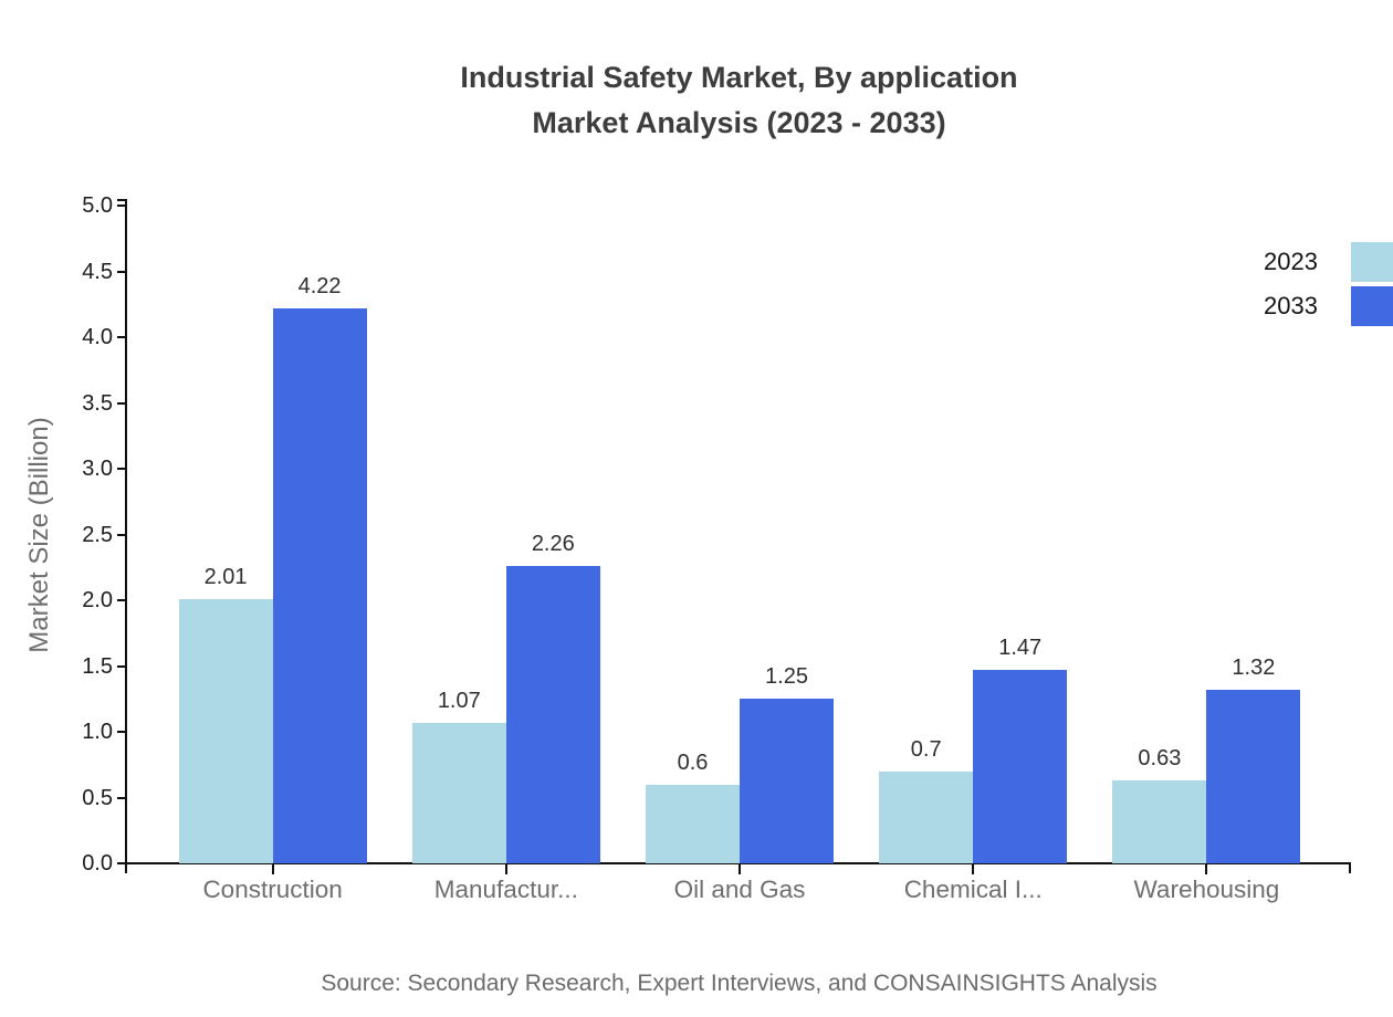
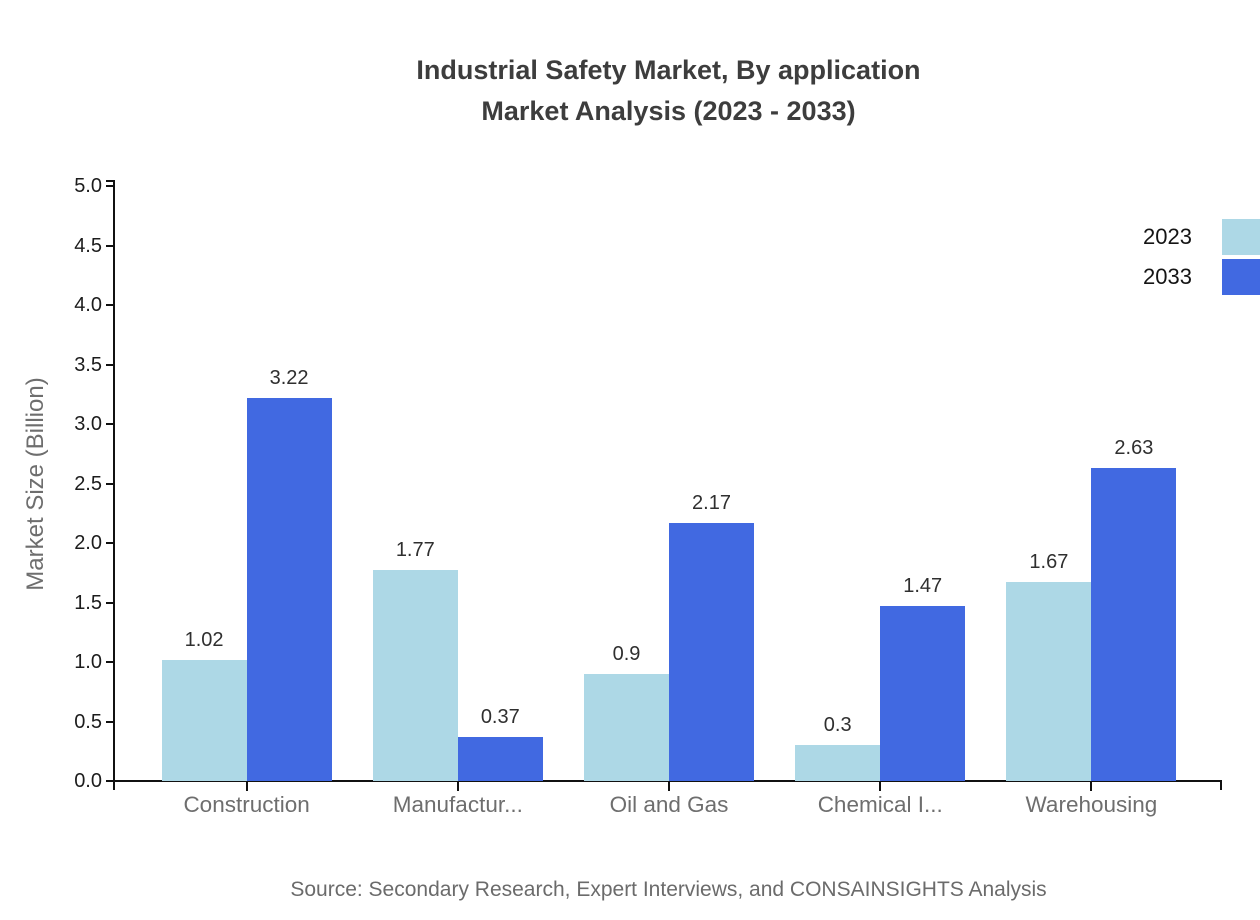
2023/Construction: 2.01 -> 1.02
2033/Construction: 4.22 -> 3.22
2023/Manufactur...: 1.07 -> 1.77
2033/Manufactur...: 2.26 -> 0.37
2023/Oil and Gas: 0.6 -> 0.9
2033/Oil and Gas: 1.25 -> 2.17
2023/Chemical I...: 0.7 -> 0.3
2023/Warehousing: 0.63 -> 1.67
2033/Warehousing: 1.32 -> 2.63
